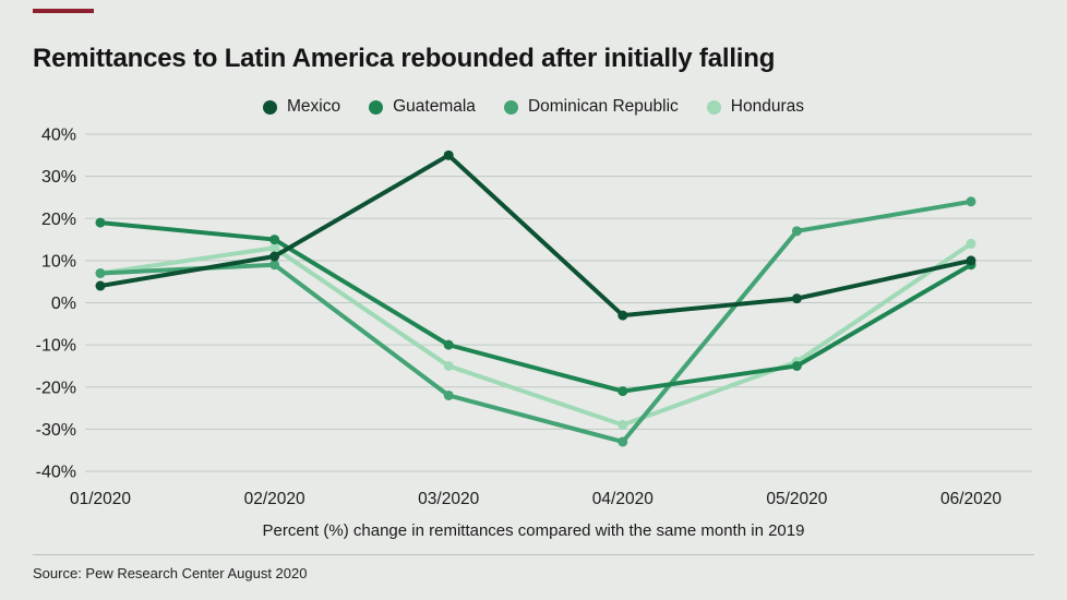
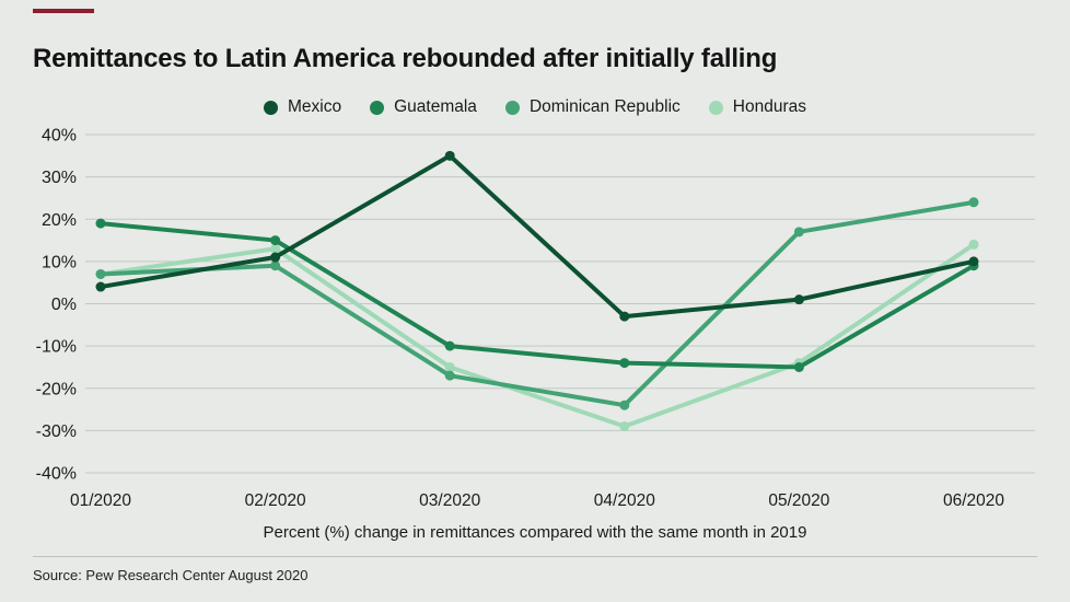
Dominican Republic/03/2020: -22% -> -17%
Guatemala/04/2020: -21% -> -14%
Dominican Republic/04/2020: -33% -> -24%
